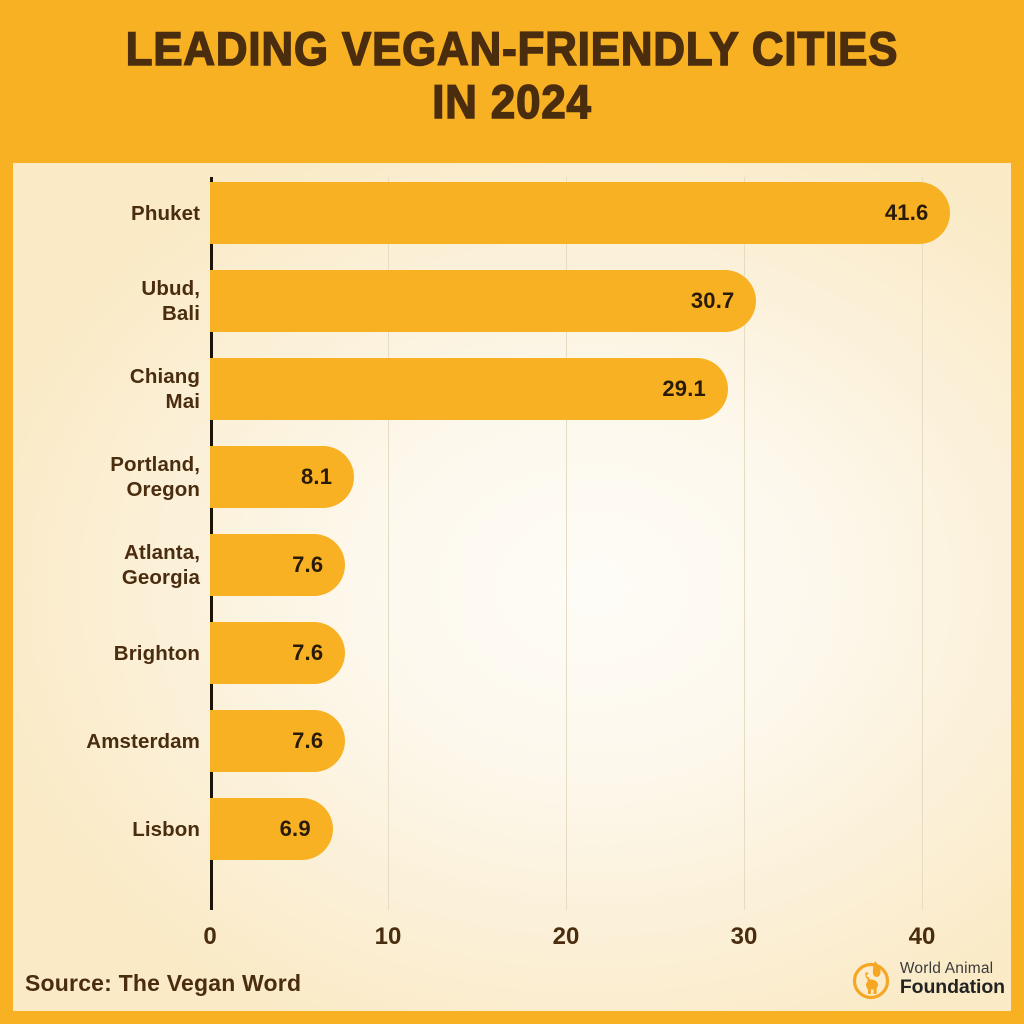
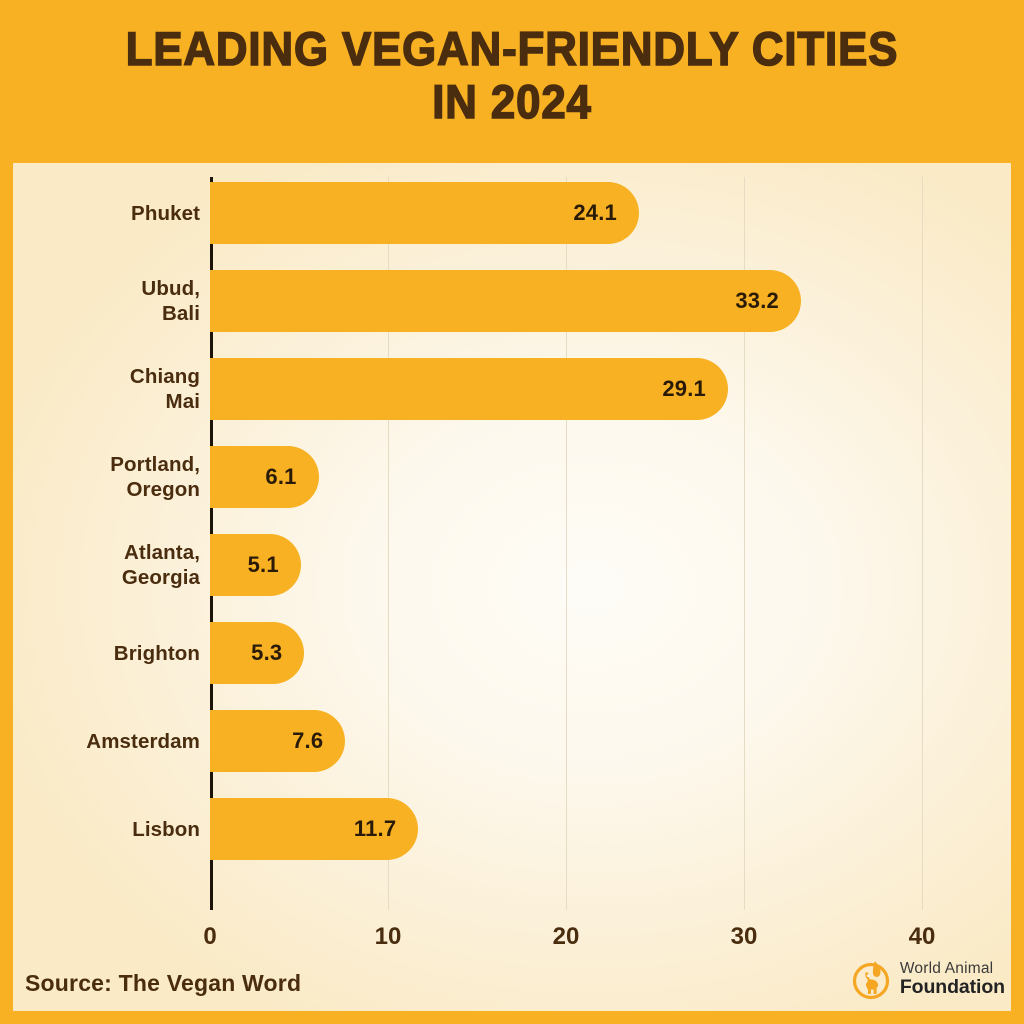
Phuket: 41.6 -> 24.1
Ubud, Bali: 30.7 -> 33.2
Portland, Oregon: 8.1 -> 6.1
Atlanta, Georgia: 7.6 -> 5.1
Brighton: 7.6 -> 5.3
Lisbon: 6.9 -> 11.7
